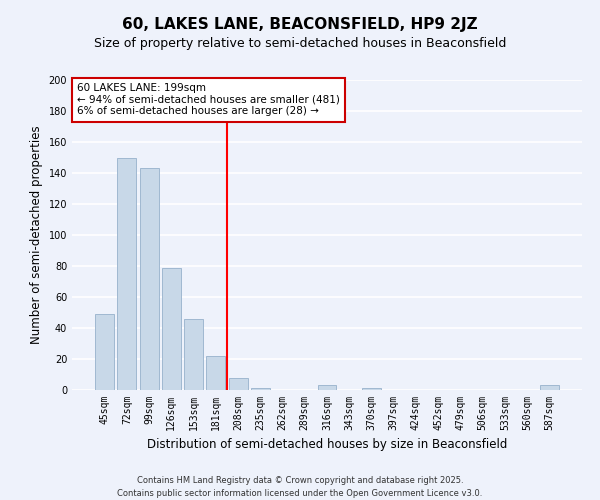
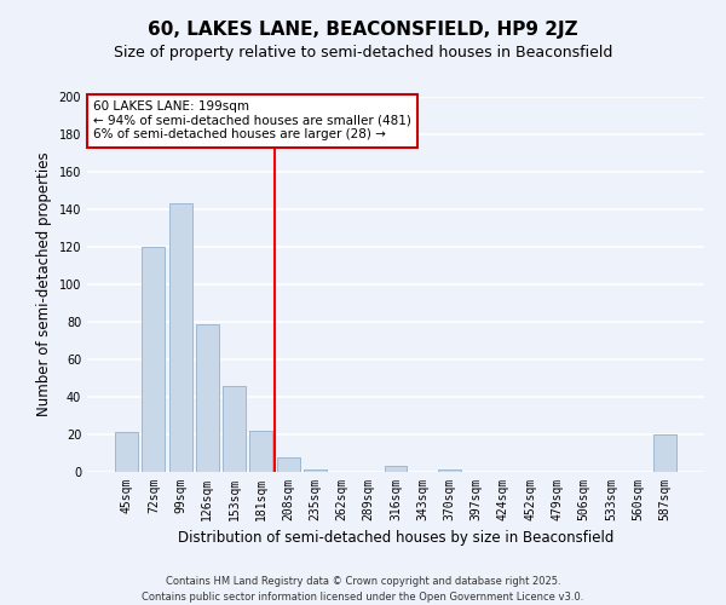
45sqm: 49 -> 21
72sqm: 150 -> 120
587sqm: 3 -> 20
